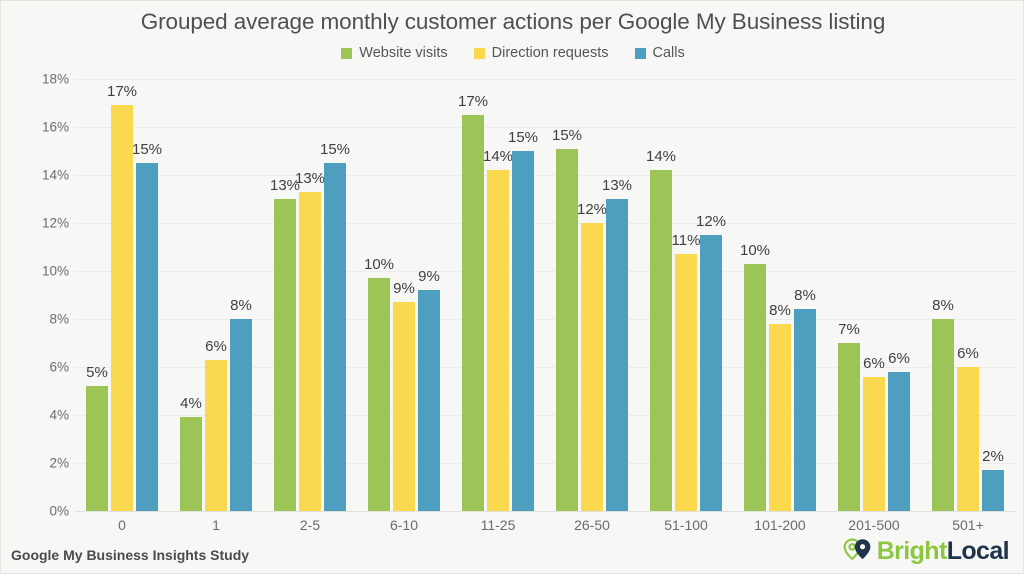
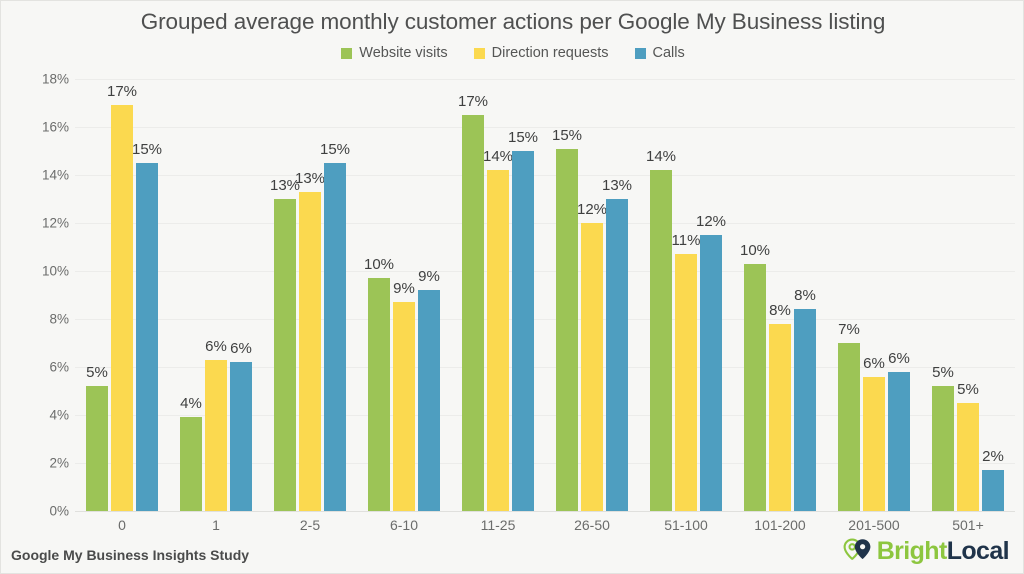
Calls/1: 8% -> 6%
Website visits/501+: 8% -> 5%
Direction requests/501+: 6% -> 5%
